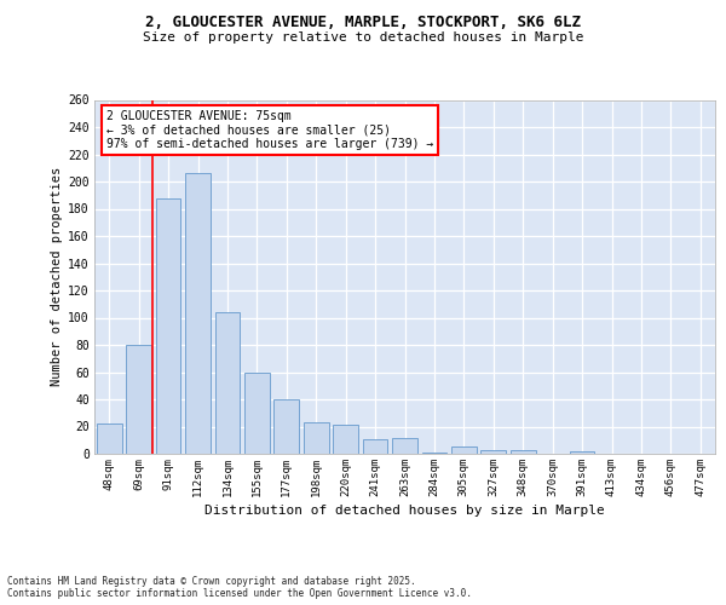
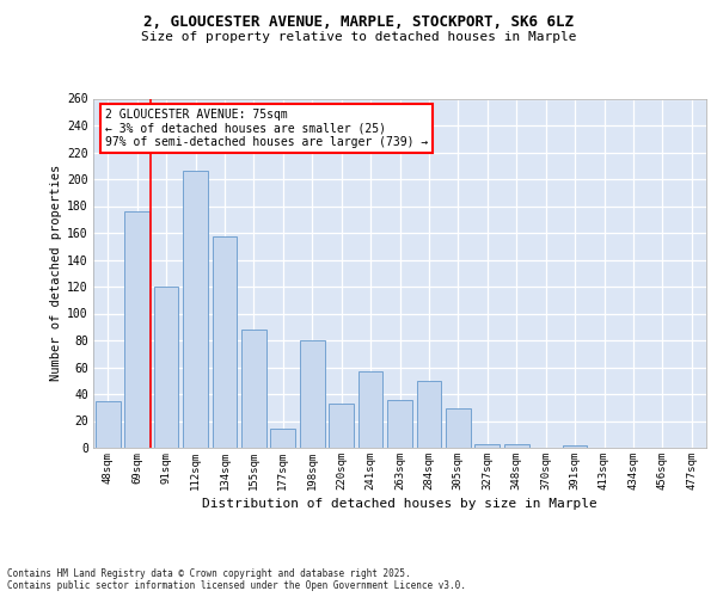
48sqm: 22 -> 35
69sqm: 80 -> 176
91sqm: 188 -> 120
134sqm: 104 -> 157
155sqm: 60 -> 88
177sqm: 40 -> 14
198sqm: 23 -> 80
220sqm: 21 -> 33
241sqm: 11 -> 57
263sqm: 12 -> 36
284sqm: 1 -> 50
305sqm: 5 -> 29
